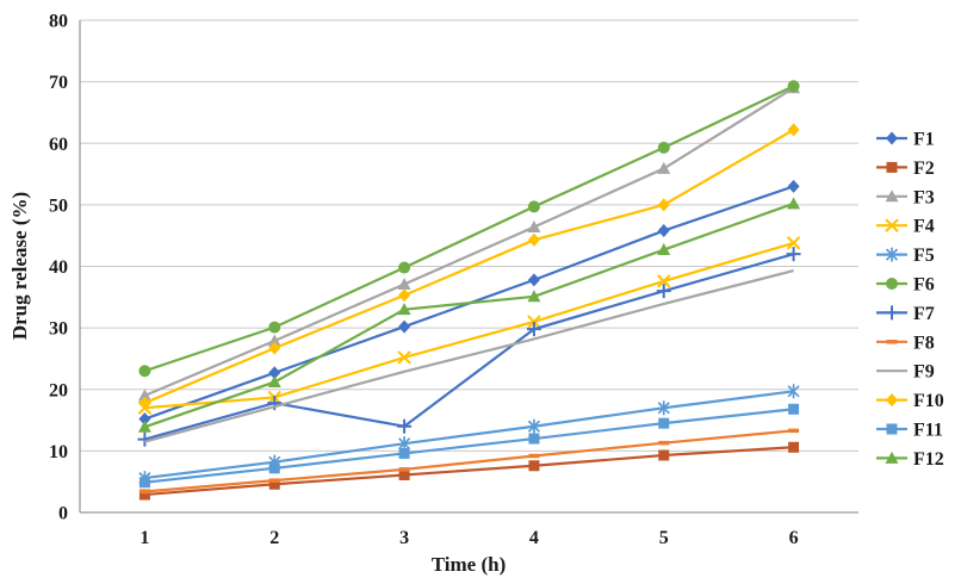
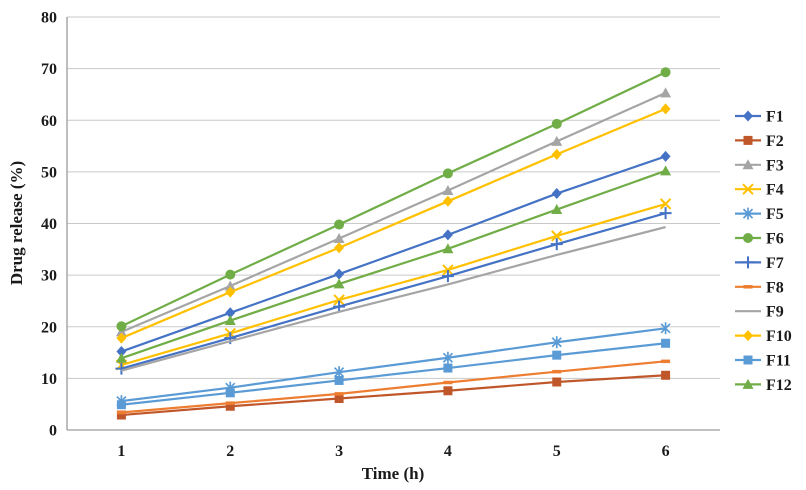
F4/1: 17 -> 13
F6/1: 23 -> 20
F7/3: 14 -> 24
F12/3: 33 -> 28
F10/5: 50 -> 53
F3/6: 69 -> 65
